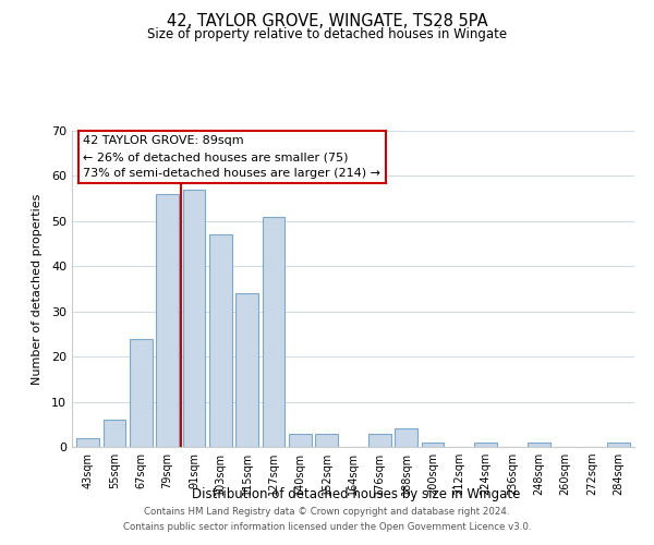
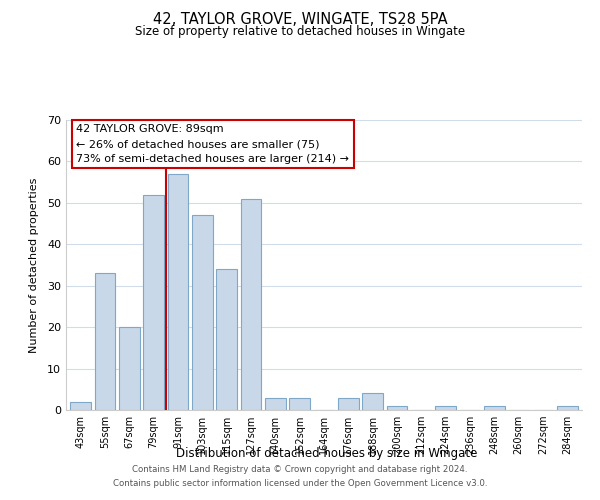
55sqm: 6 -> 33
67sqm: 24 -> 20
79sqm: 56 -> 52
